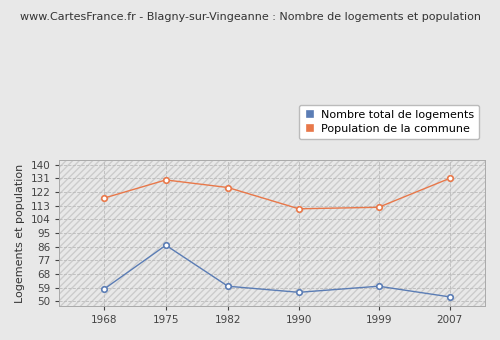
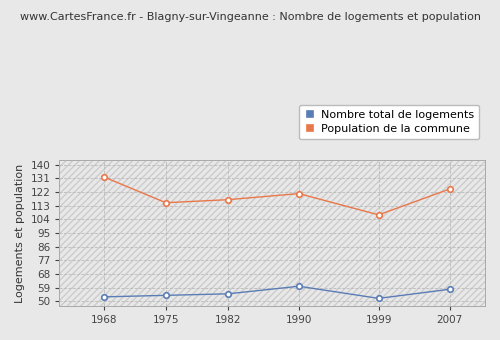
Nombre total de logements/1968: 58 -> 53
Population de la commune/1968: 118 -> 132
Nombre total de logements/1975: 87 -> 54
Population de la commune/1975: 130 -> 115
Nombre total de logements/1982: 60 -> 55
Population de la commune/1982: 125 -> 117
Nombre total de logements/1990: 56 -> 60
Population de la commune/1990: 111 -> 121
Nombre total de logements/1999: 60 -> 52
Population de la commune/1999: 112 -> 107
Nombre total de logements/2007: 53 -> 58
Population de la commune/2007: 131 -> 124
